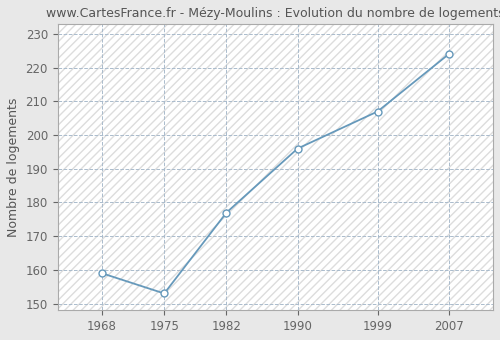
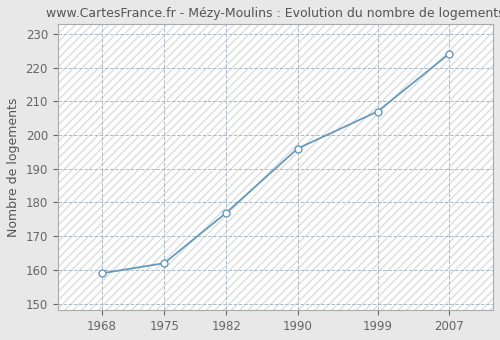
1975: 153 -> 162
